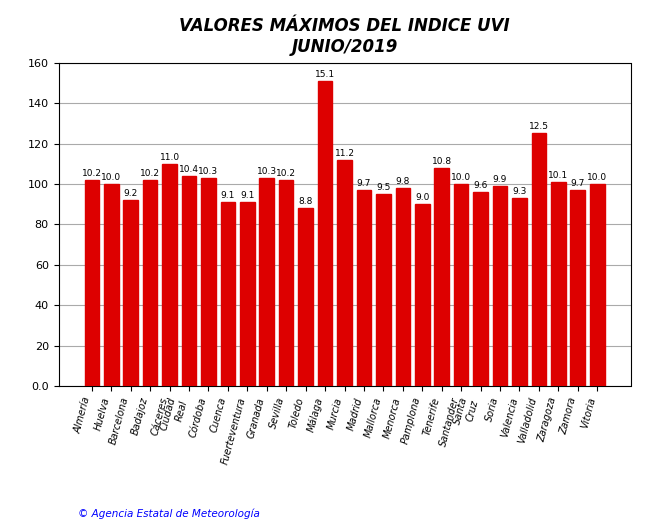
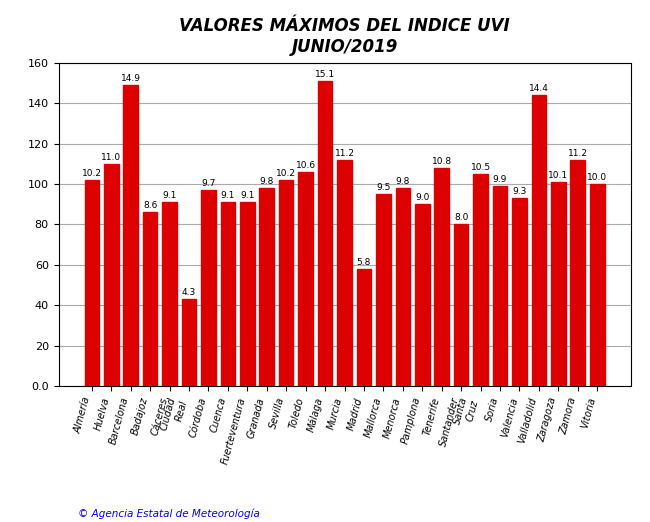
Huelva: 10.0 -> 11.0
Barcelona: 9.2 -> 14.9
Badajoz: 10.2 -> 8.6
Cáceres: 11.0 -> 9.1
Ciudad Real: 10.4 -> 4.3
Córdoba: 10.3 -> 9.7
Granada: 10.3 -> 9.8
Toledo: 8.8 -> 10.6
Madrid: 9.7 -> 5.8
Santander: 10.0 -> 8.0
Santa Cruz: 9.6 -> 10.5
Valladolid: 12.5 -> 14.4
Zamora: 9.7 -> 11.2
